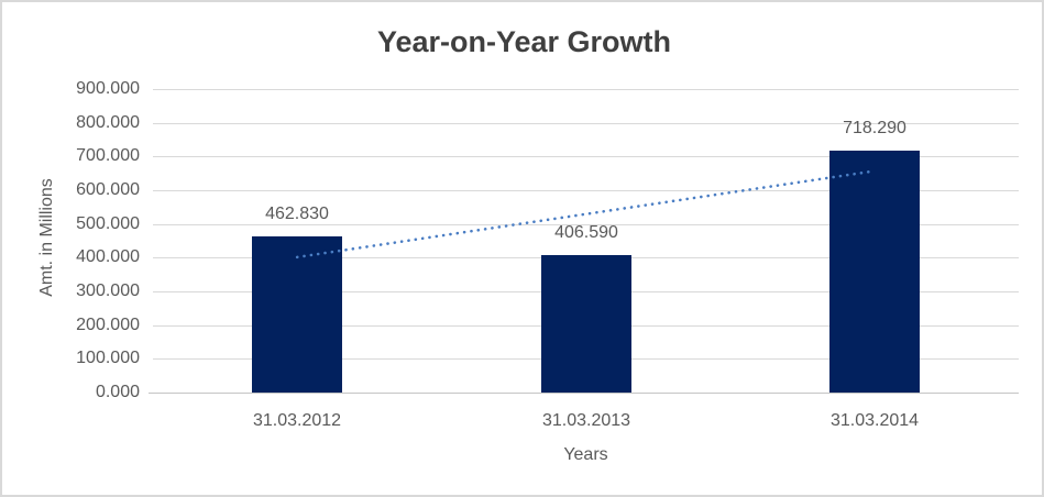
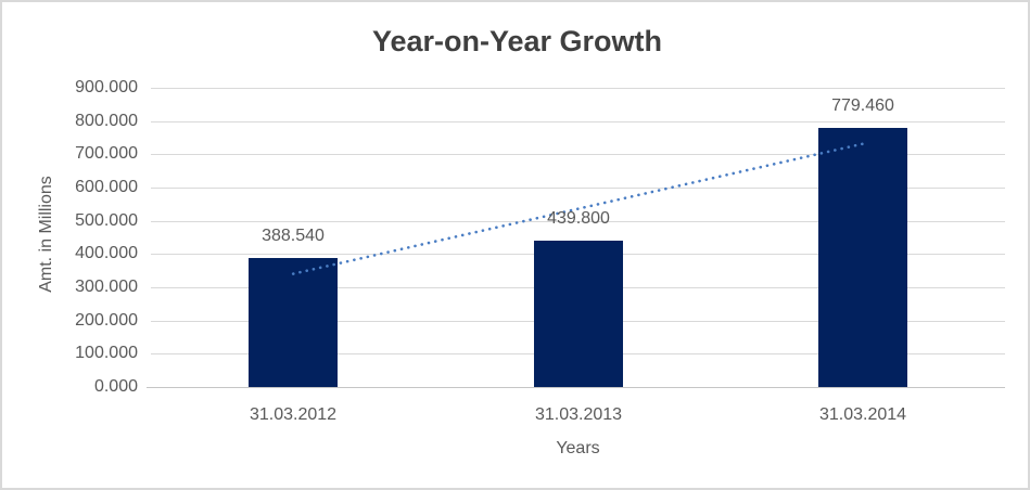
31.03.2012: 462.830 -> 388.540
31.03.2013: 406.590 -> 439.800
31.03.2014: 718.290 -> 779.460
